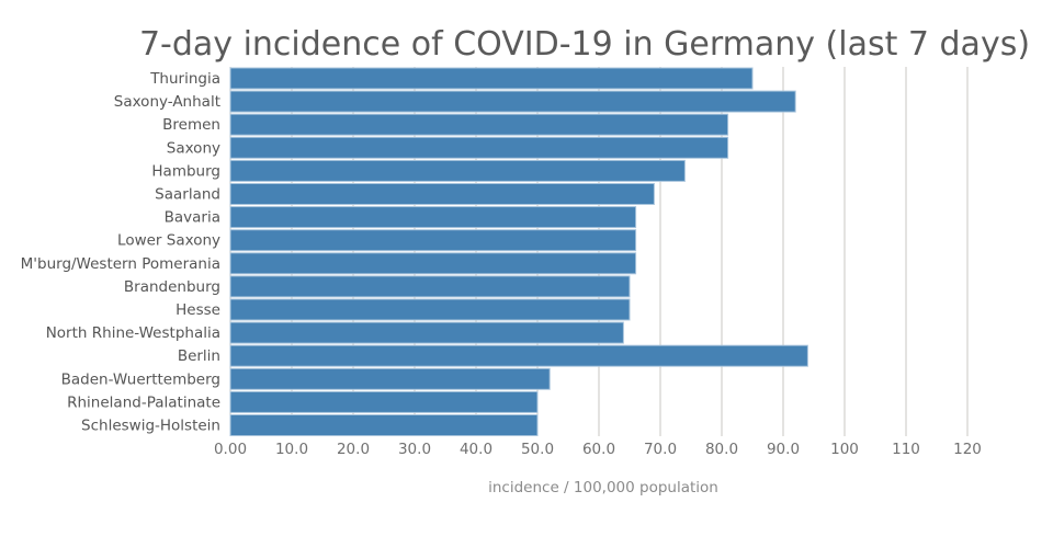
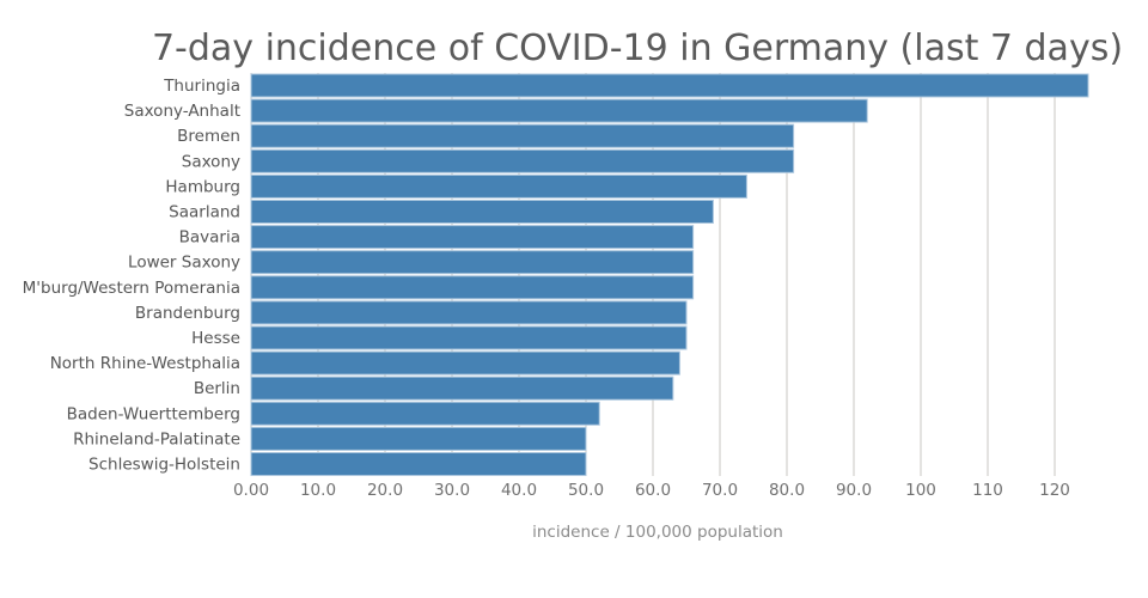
Thuringia: 85 -> 125
Berlin: 94 -> 63
